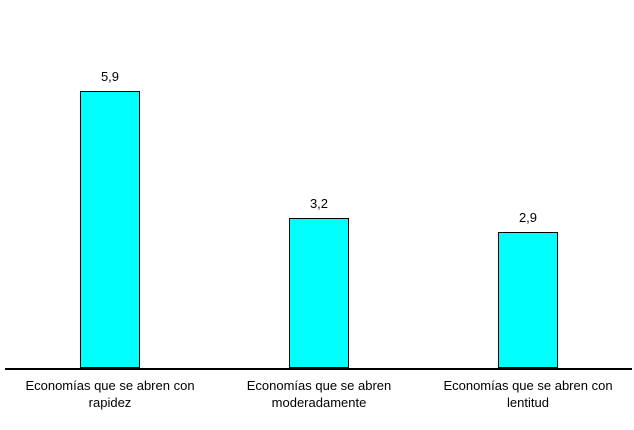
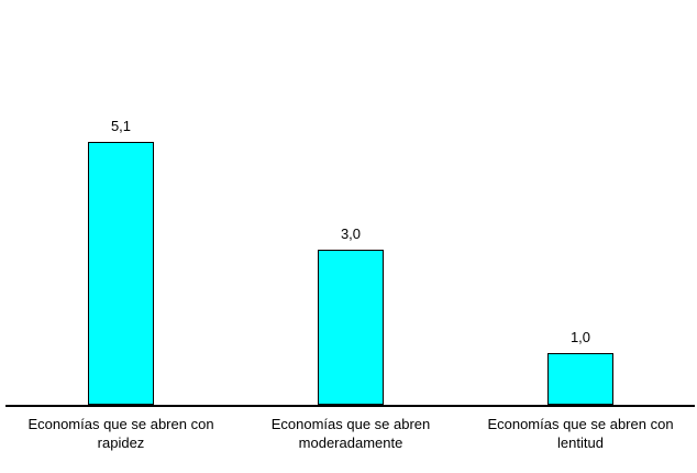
Economías que se abren con rapidez: 5,9 -> 5,1
Economías que se abren moderadamente: 3,2 -> 3,0
Economías que se abren con lentitud: 2,9 -> 1,0
